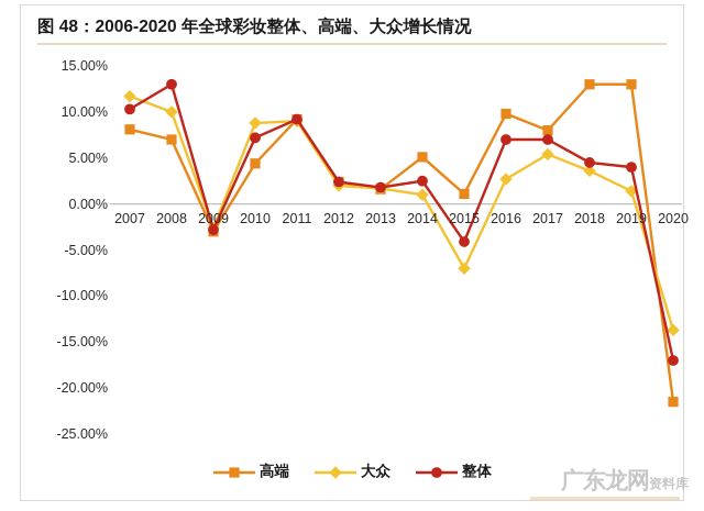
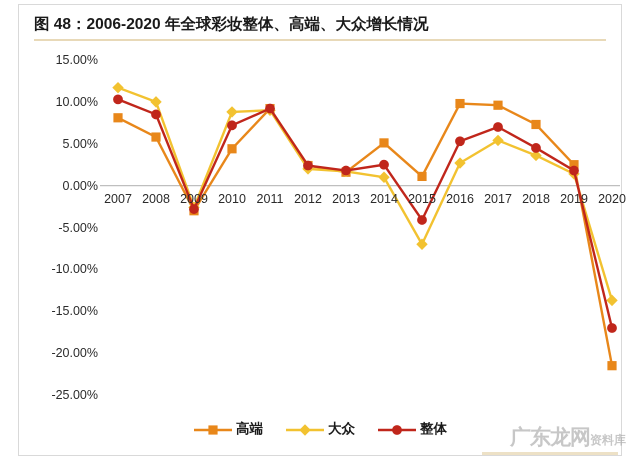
高端/2008: 7% -> 6%
整体/2008: 13% -> 8%
整体/2016: 7% -> 5%
高端/2017: 8% -> 10%
高端/2018: 13% -> 7%
高端/2019: 13% -> 2%
整体/2019: 4% -> 2%
